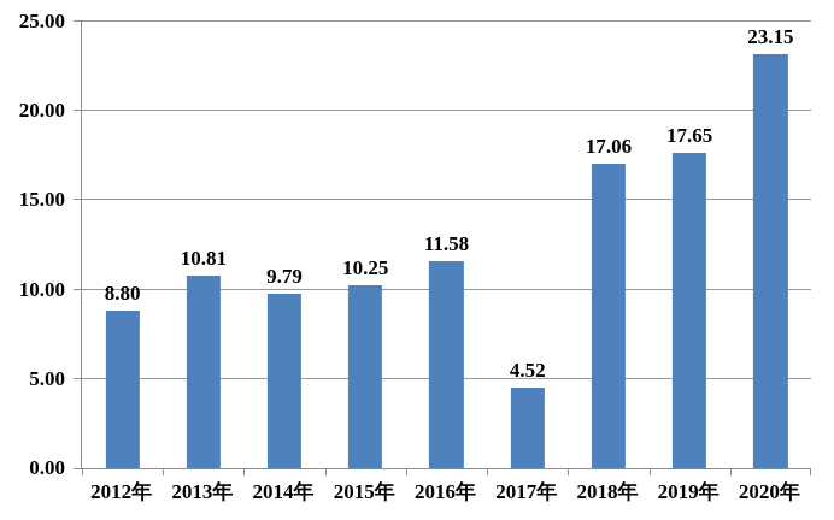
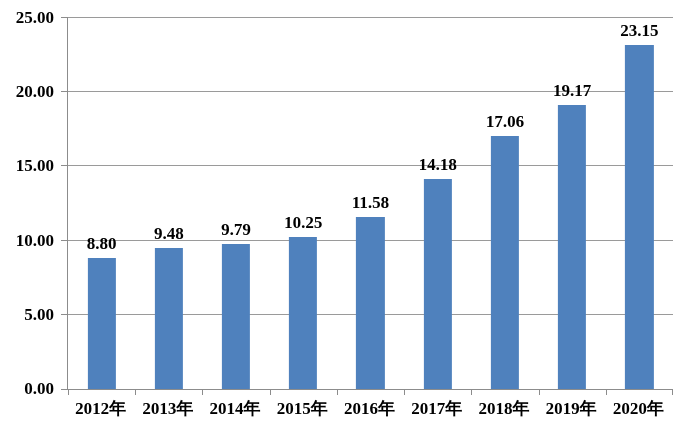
2013年: 10.81 -> 9.48
2017年: 4.52 -> 14.18
2019年: 17.65 -> 19.17
